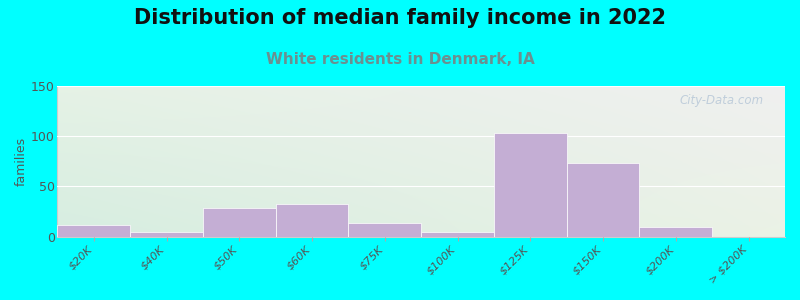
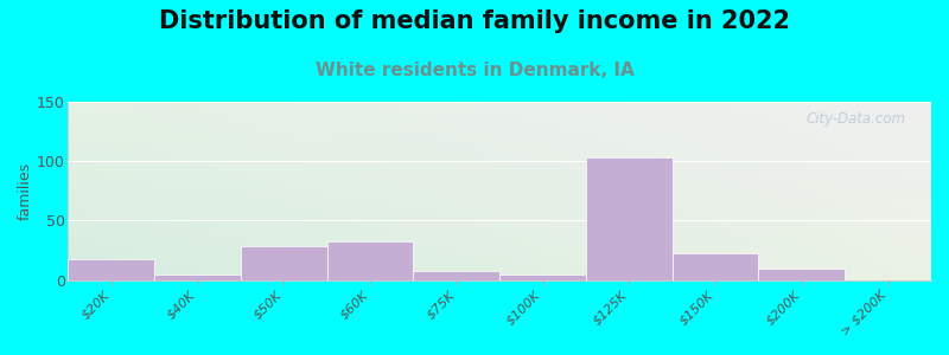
$20K: 12 -> 18
$75K: 14 -> 8
$150K: 73 -> 23
